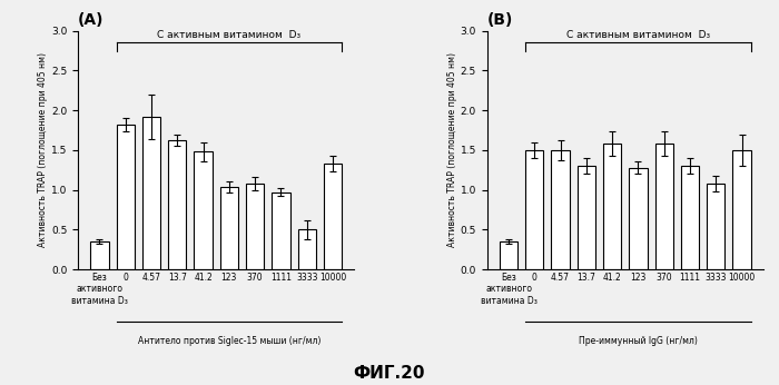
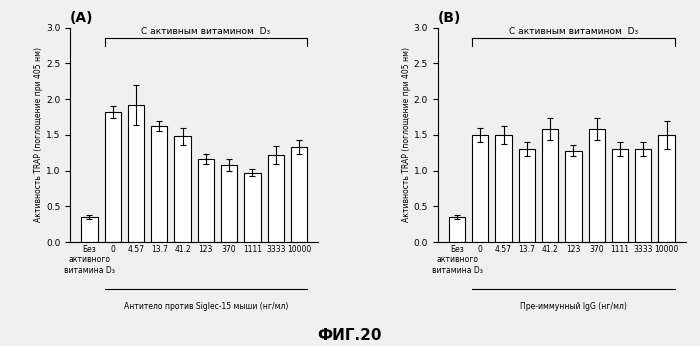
(A)/123: 1.04 -> 1.17
(A)/3333: 0.50 -> 1.22
(B)/3333: 1.08 -> 1.30
